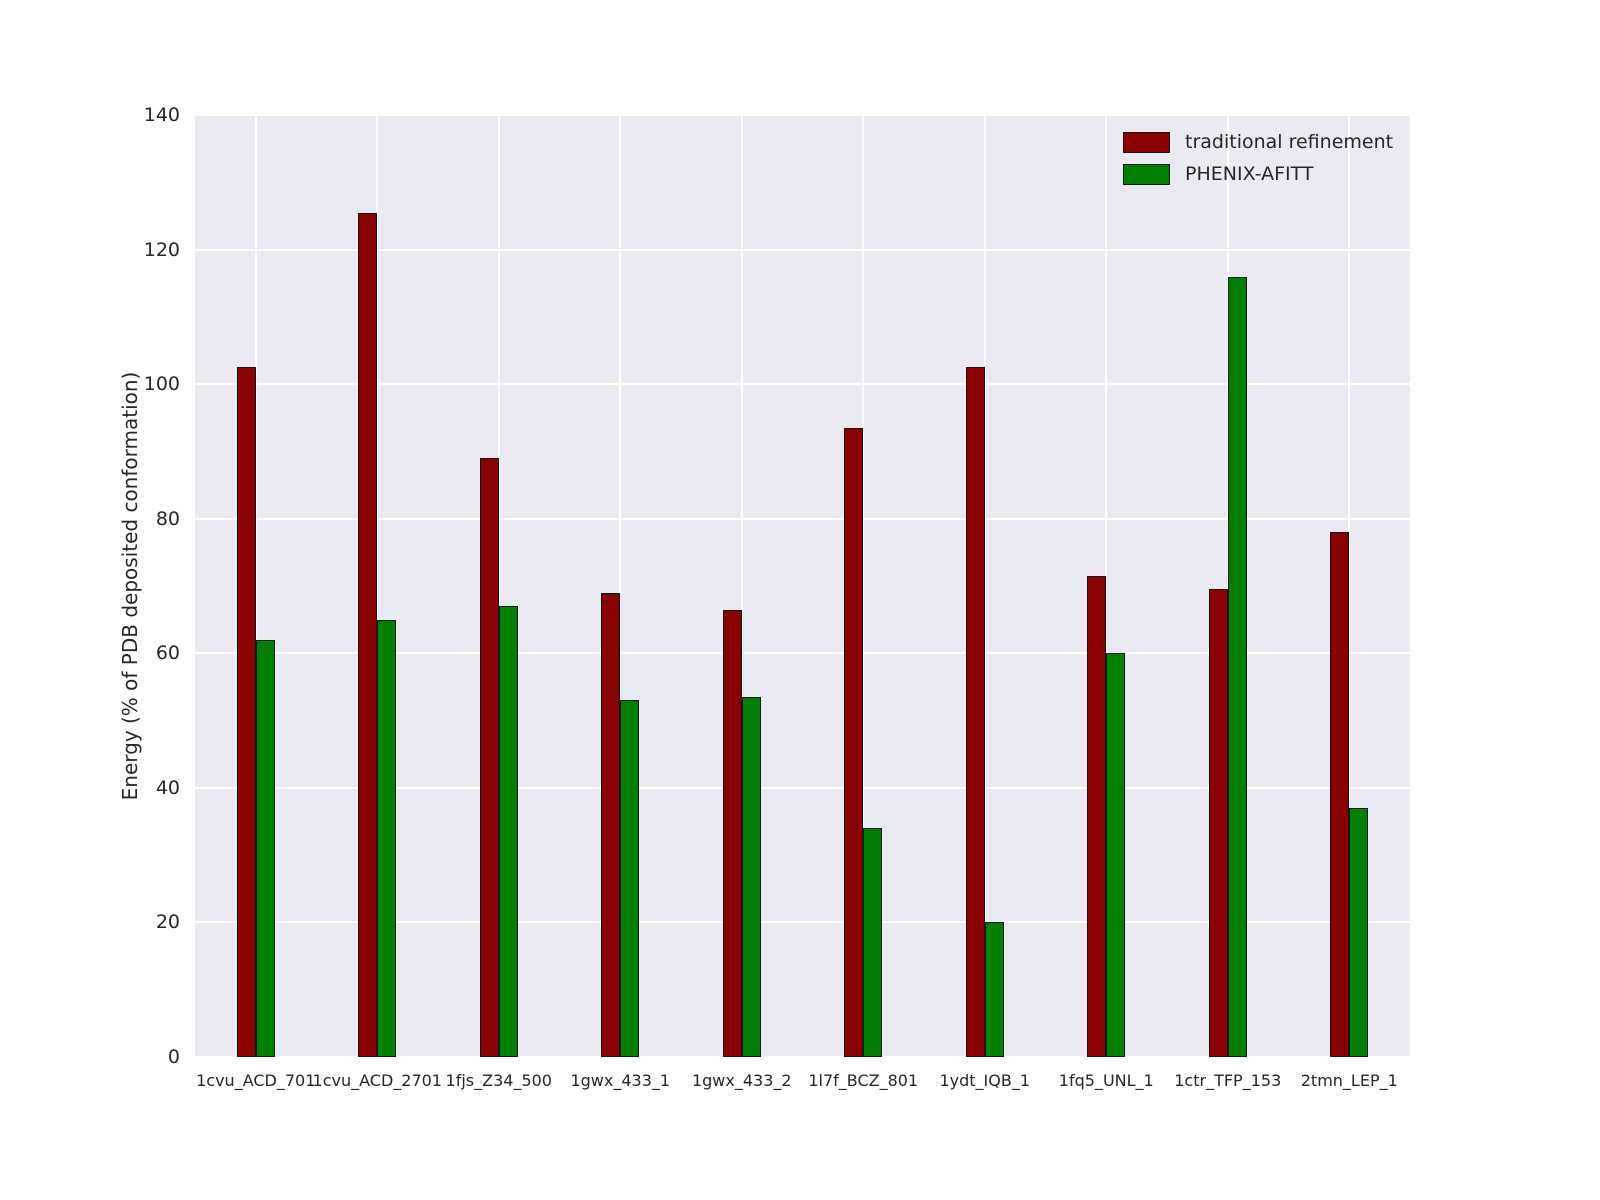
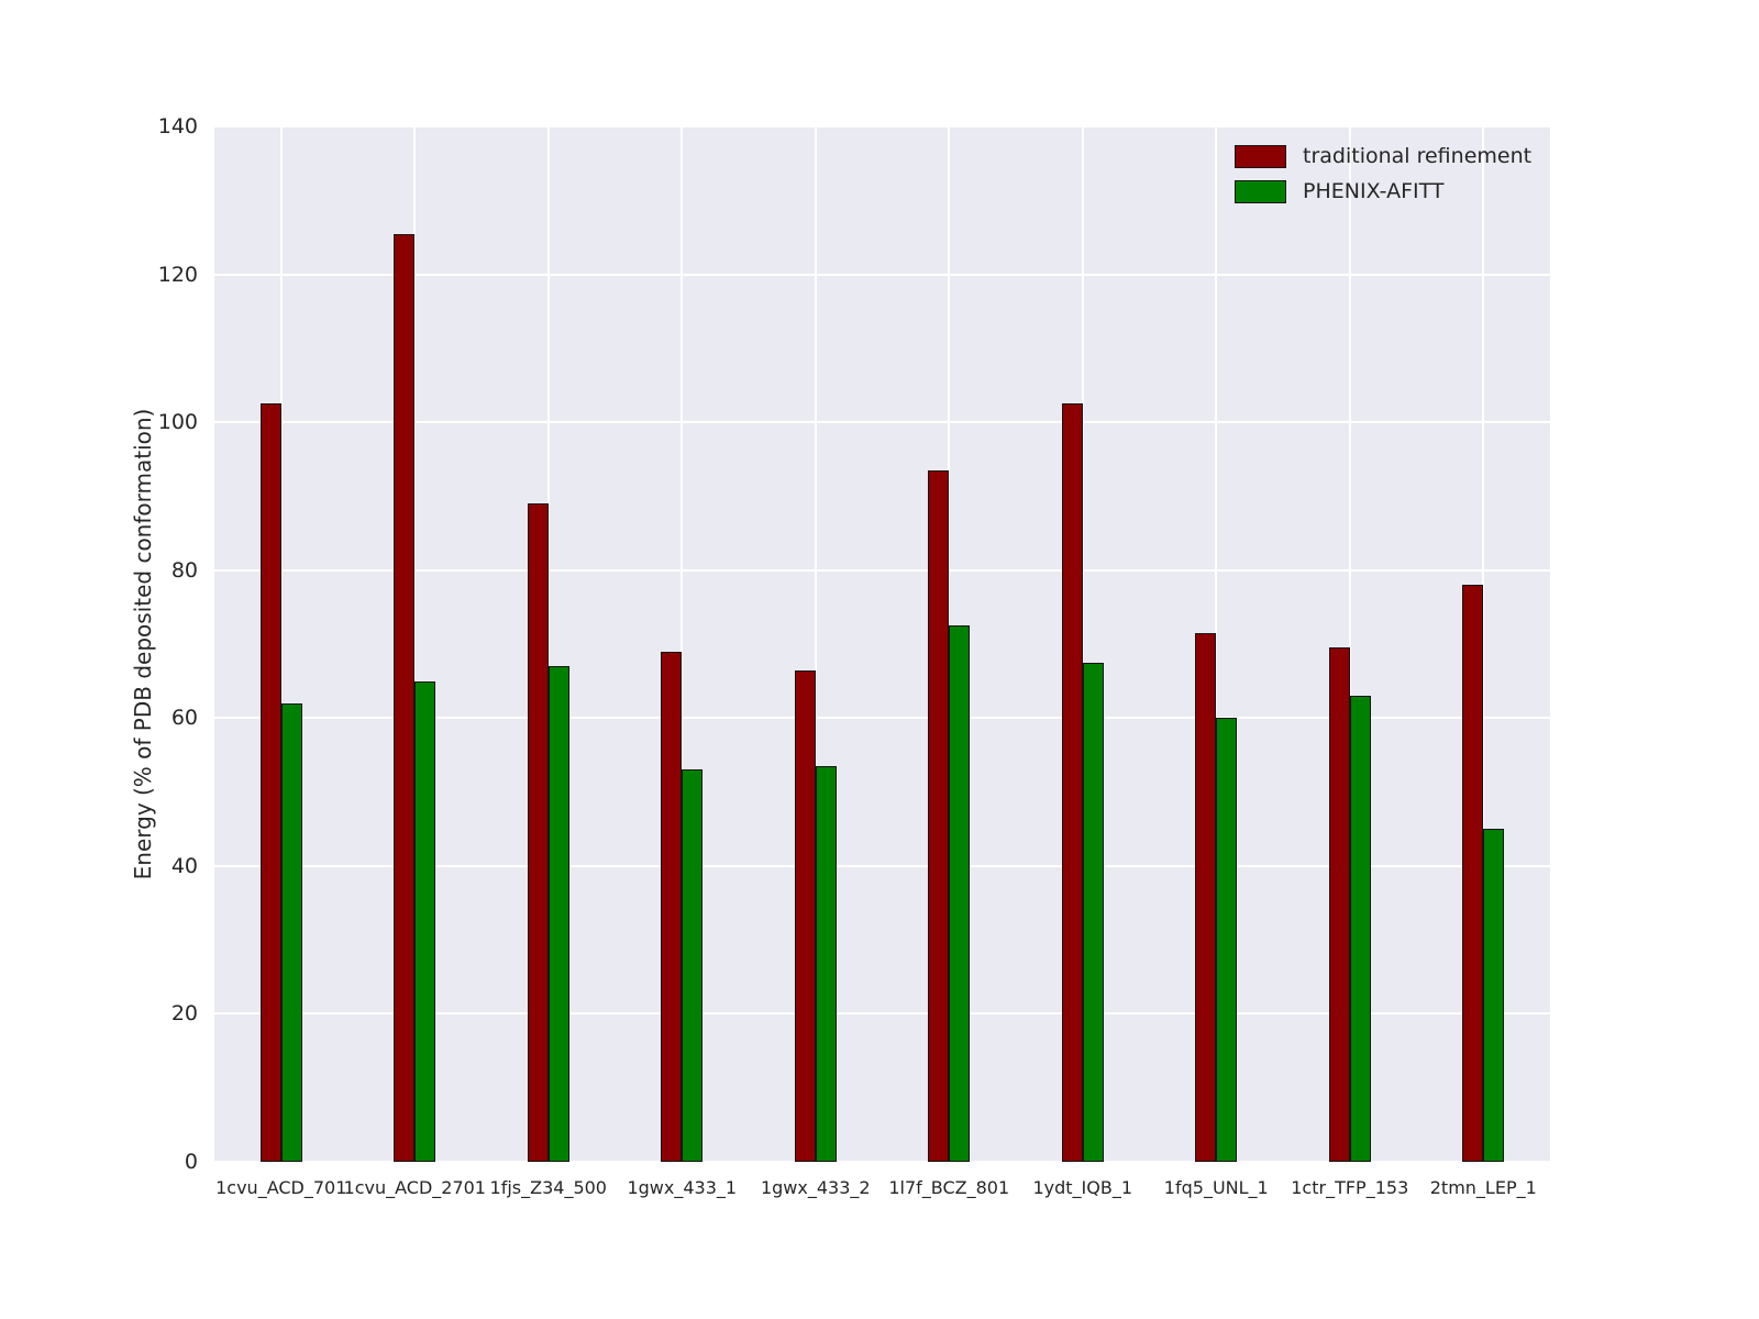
PHENIX-AFITT/1l7f_BCZ_801: 34 -> 72
PHENIX-AFITT/1ydt_IQB_1: 20 -> 68
PHENIX-AFITT/1ctr_TFP_153: 116 -> 63
PHENIX-AFITT/2tmn_LEP_1: 37 -> 45
